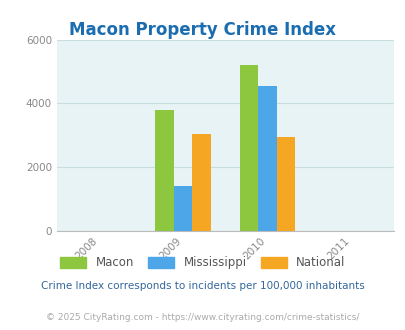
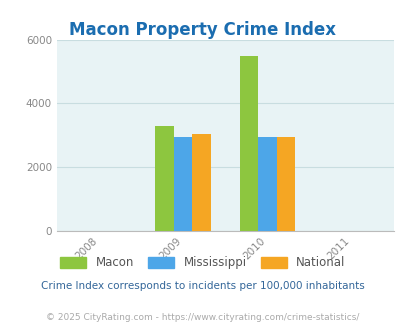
Macon/2009: 3800 -> 3300
Mississippi/2009: 1400 -> 2950
Macon/2010: 5200 -> 5500
Mississippi/2010: 4550 -> 2960
